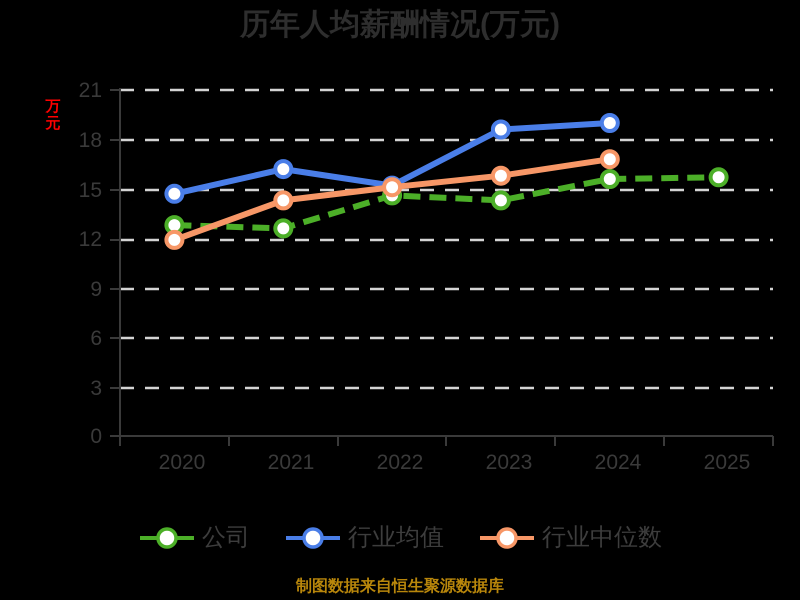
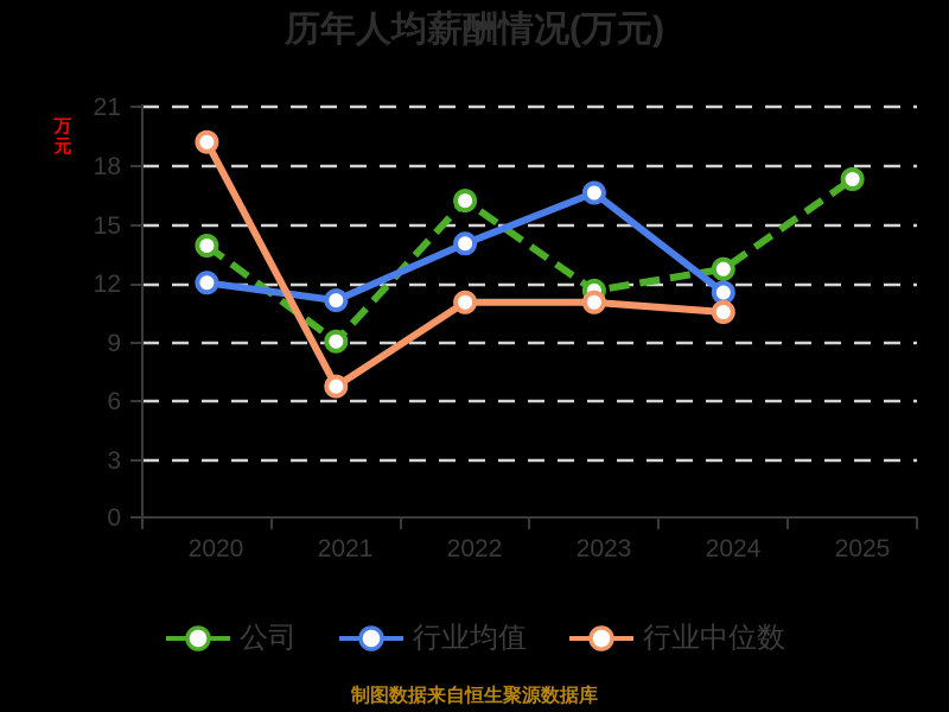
公司/2020: 12.8 -> 13.9
行业均值/2020: 14.7 -> 12.0
行业中位数/2020: 11.9 -> 19.2
公司/2021: 12.6 -> 9.0
行业均值/2021: 16.2 -> 11.1
行业中位数/2021: 14.3 -> 6.7
公司/2022: 14.6 -> 16.2
行业均值/2022: 15.2 -> 14.0
行业中位数/2022: 15.1 -> 11.0
公司/2023: 14.3 -> 11.6
行业均值/2023: 18.6 -> 16.6
行业中位数/2023: 15.8 -> 11.0
公司/2024: 15.6 -> 12.7
行业均值/2024: 19.0 -> 11.5
行业中位数/2024: 16.8 -> 10.5
公司/2025: 15.7 -> 17.3
